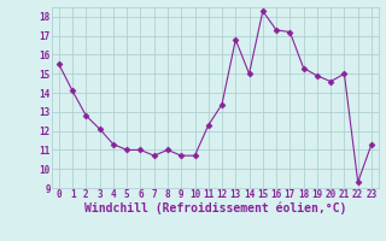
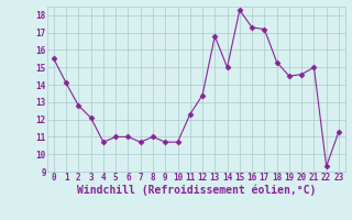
4: 11.3 -> 10.7
19: 14.9 -> 14.5
